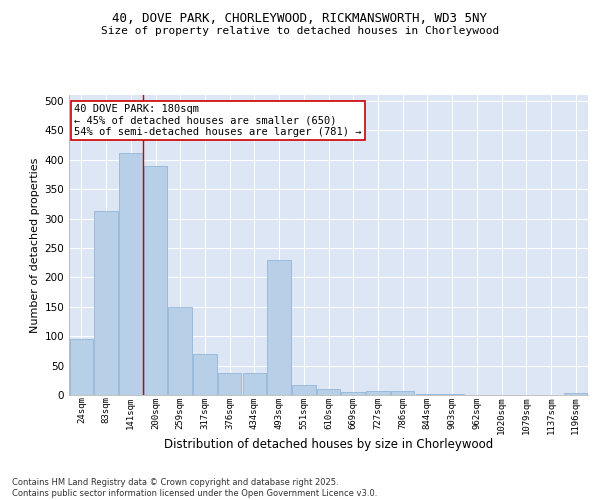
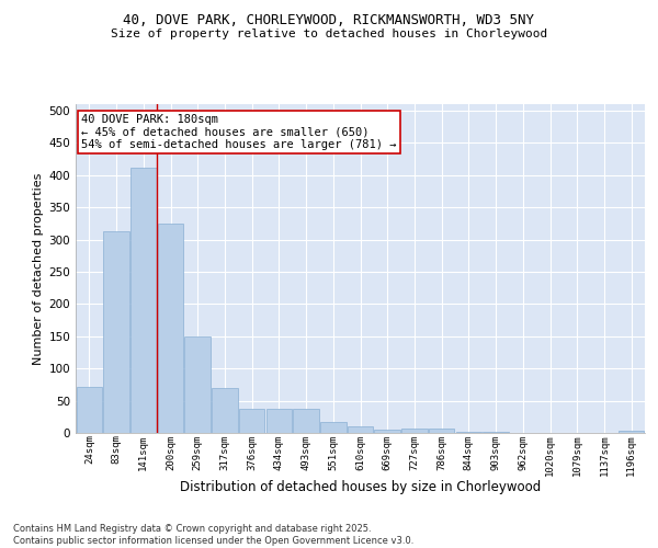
24sqm: 96 -> 72
200sqm: 390 -> 325
493sqm: 230 -> 37
